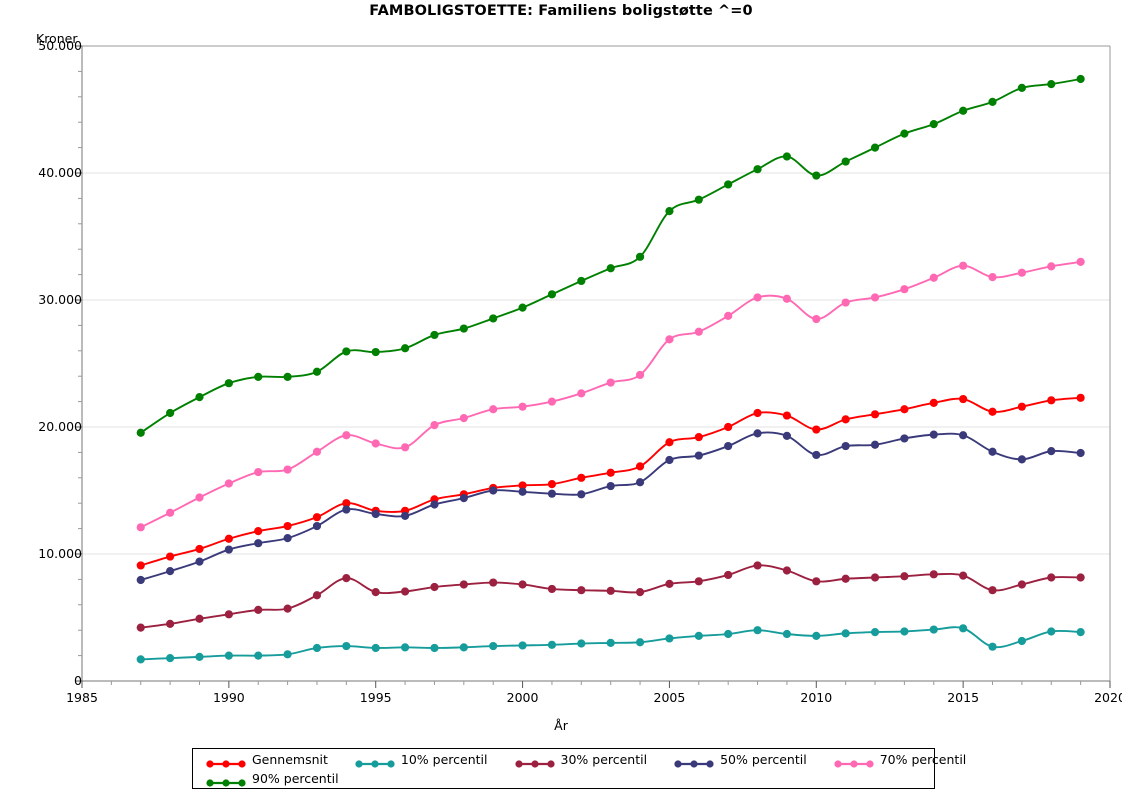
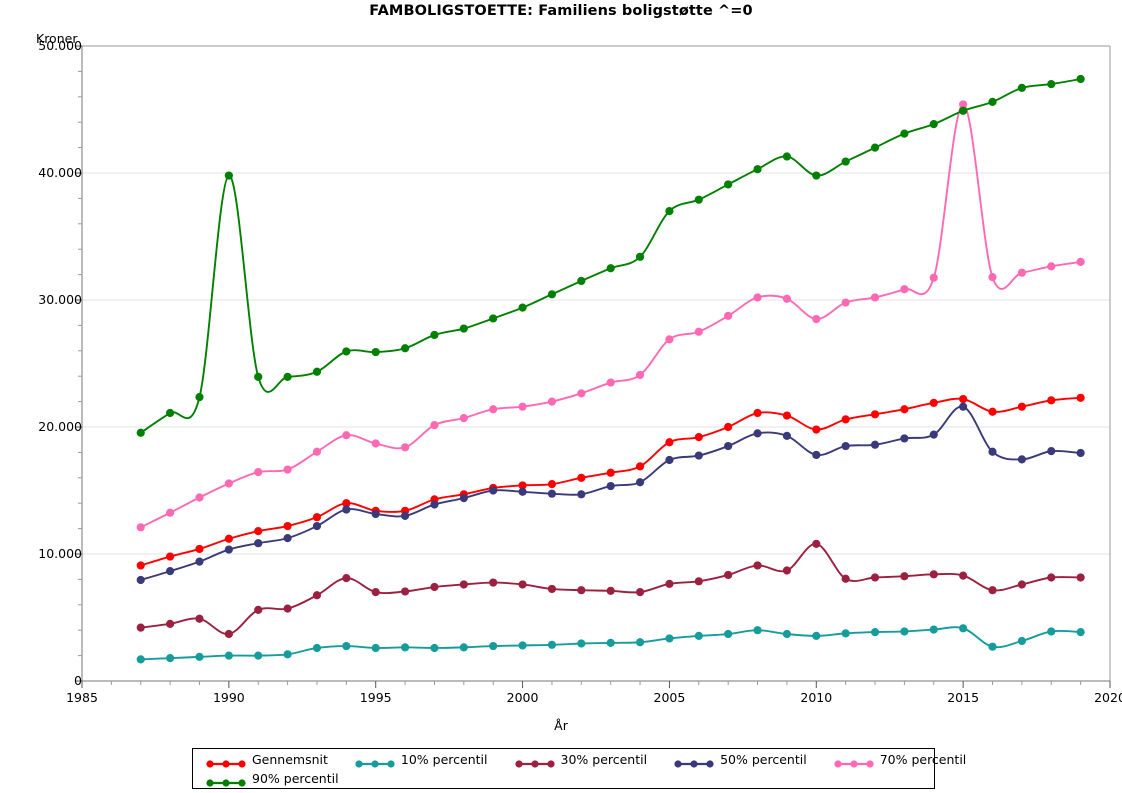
30% percentil/1990: 5200 -> 3700
90% percentil/1990: 23400 -> 39800
30% percentil/2010: 7800 -> 10800
50% percentil/2015: 19400 -> 21600
70% percentil/2015: 32700 -> 45400
